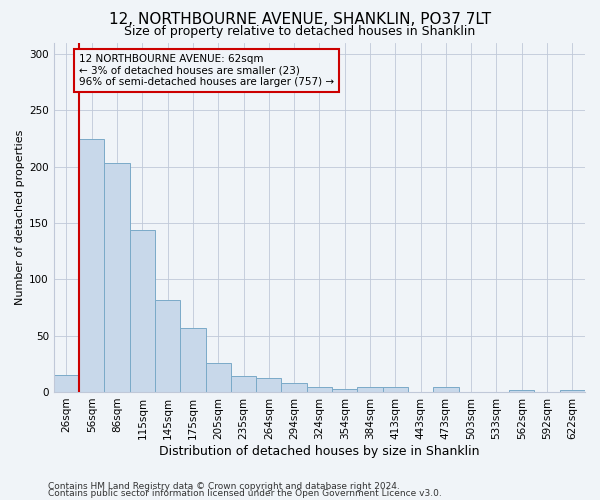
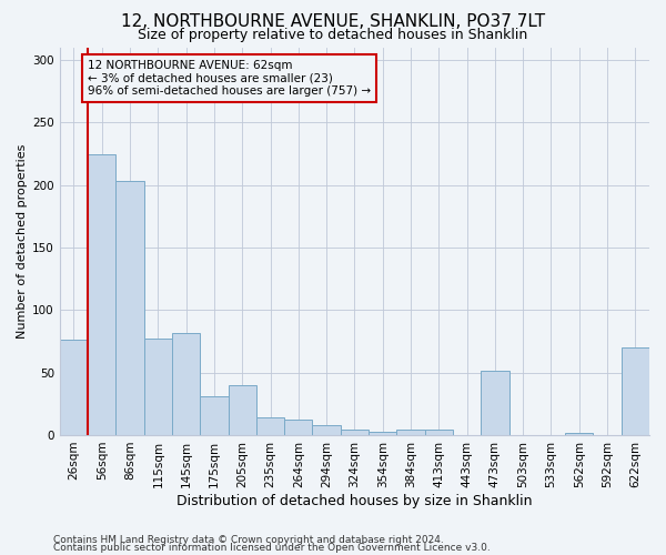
26sqm: 15 -> 76
115sqm: 144 -> 77
175sqm: 57 -> 31
205sqm: 26 -> 40
473sqm: 4 -> 51
622sqm: 2 -> 70
